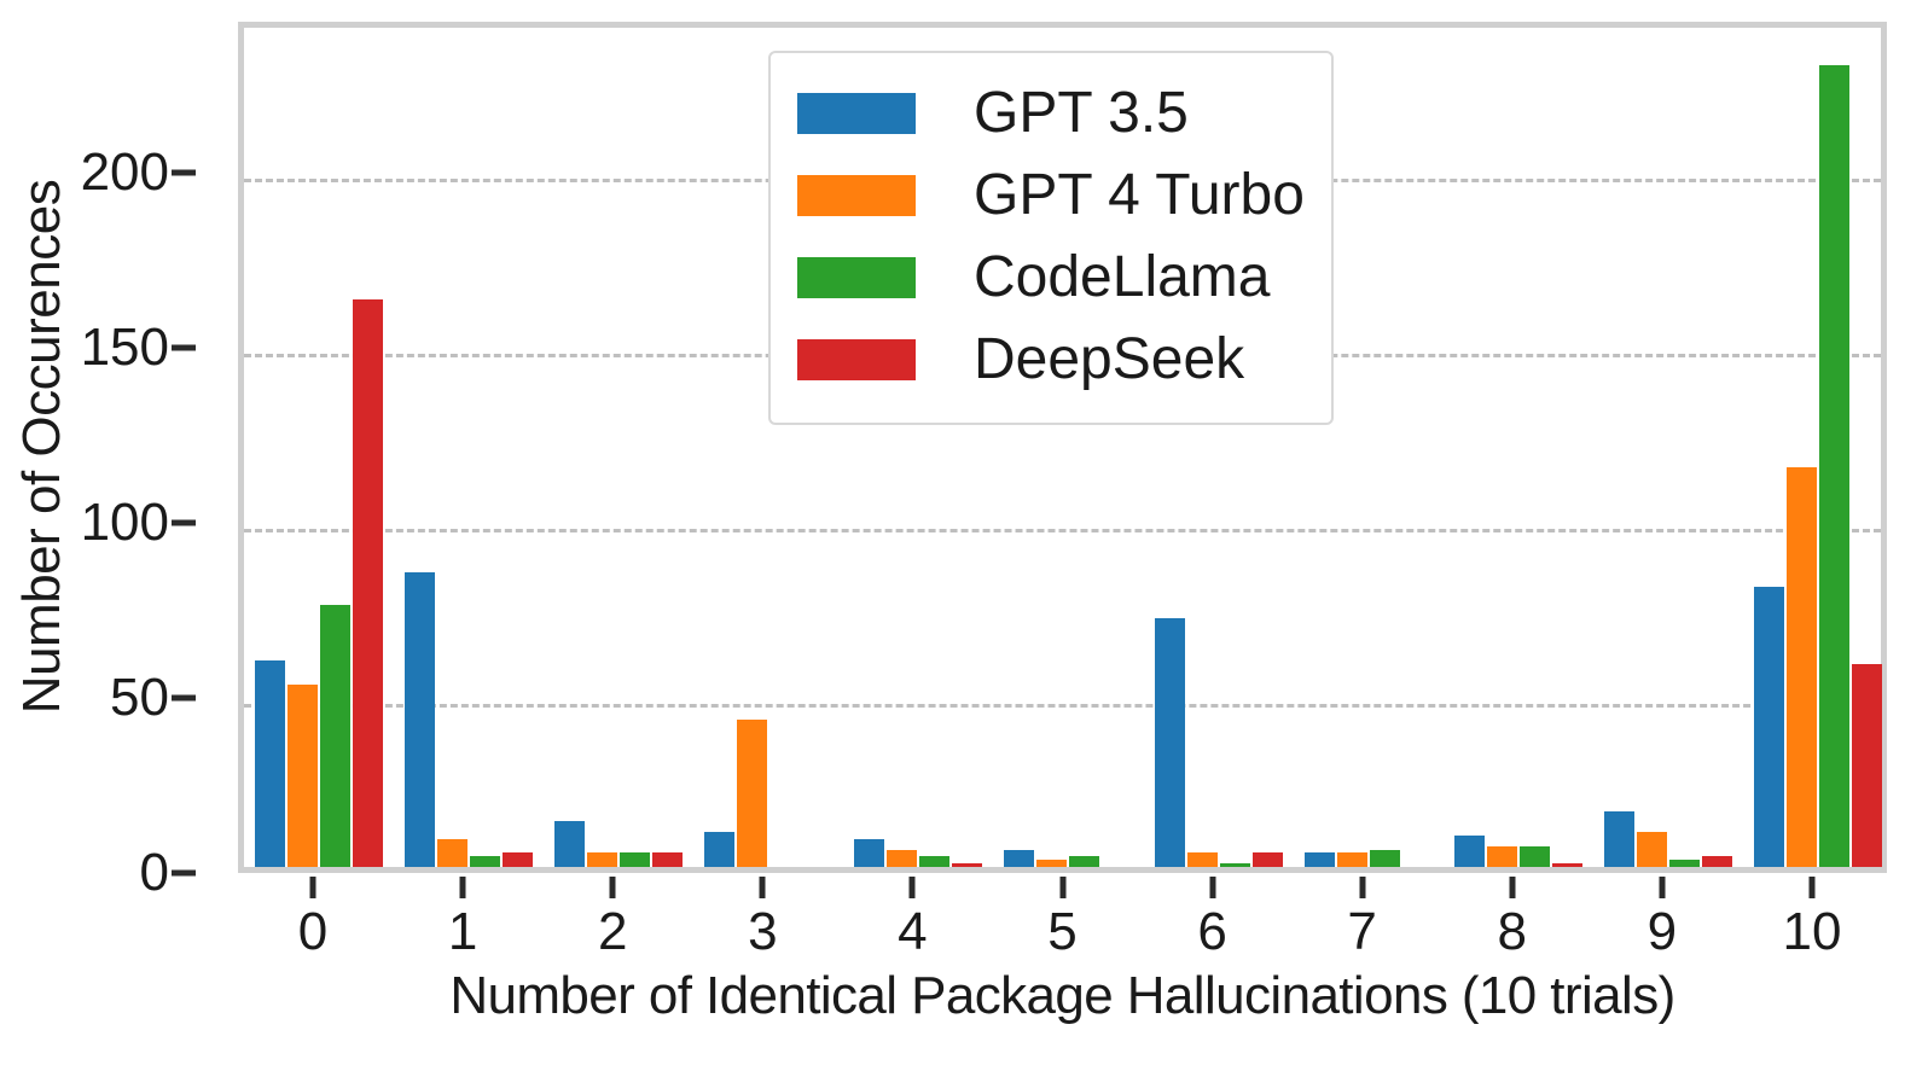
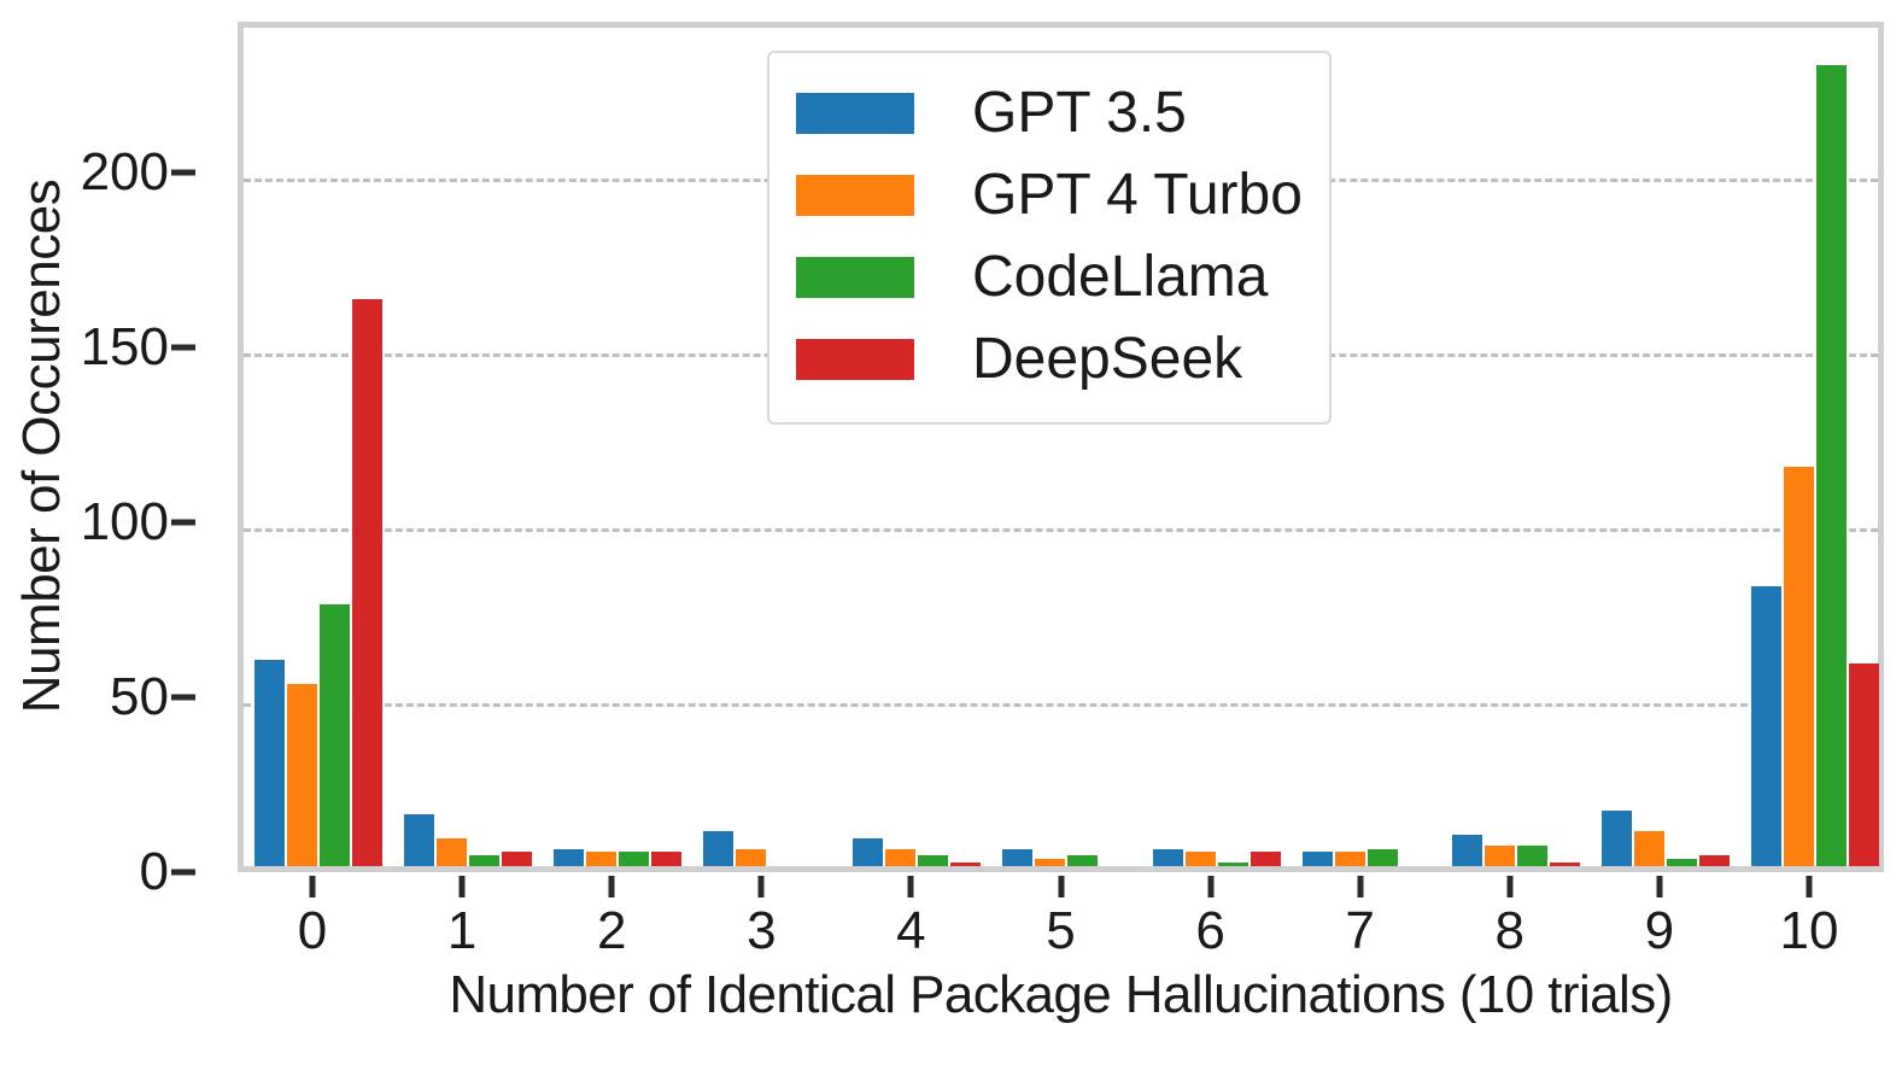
GPT 3.5/1: 84 -> 15
GPT 3.5/2: 13 -> 5
GPT 4 Turbo/3: 42 -> 5
GPT 3.5/6: 71 -> 5
